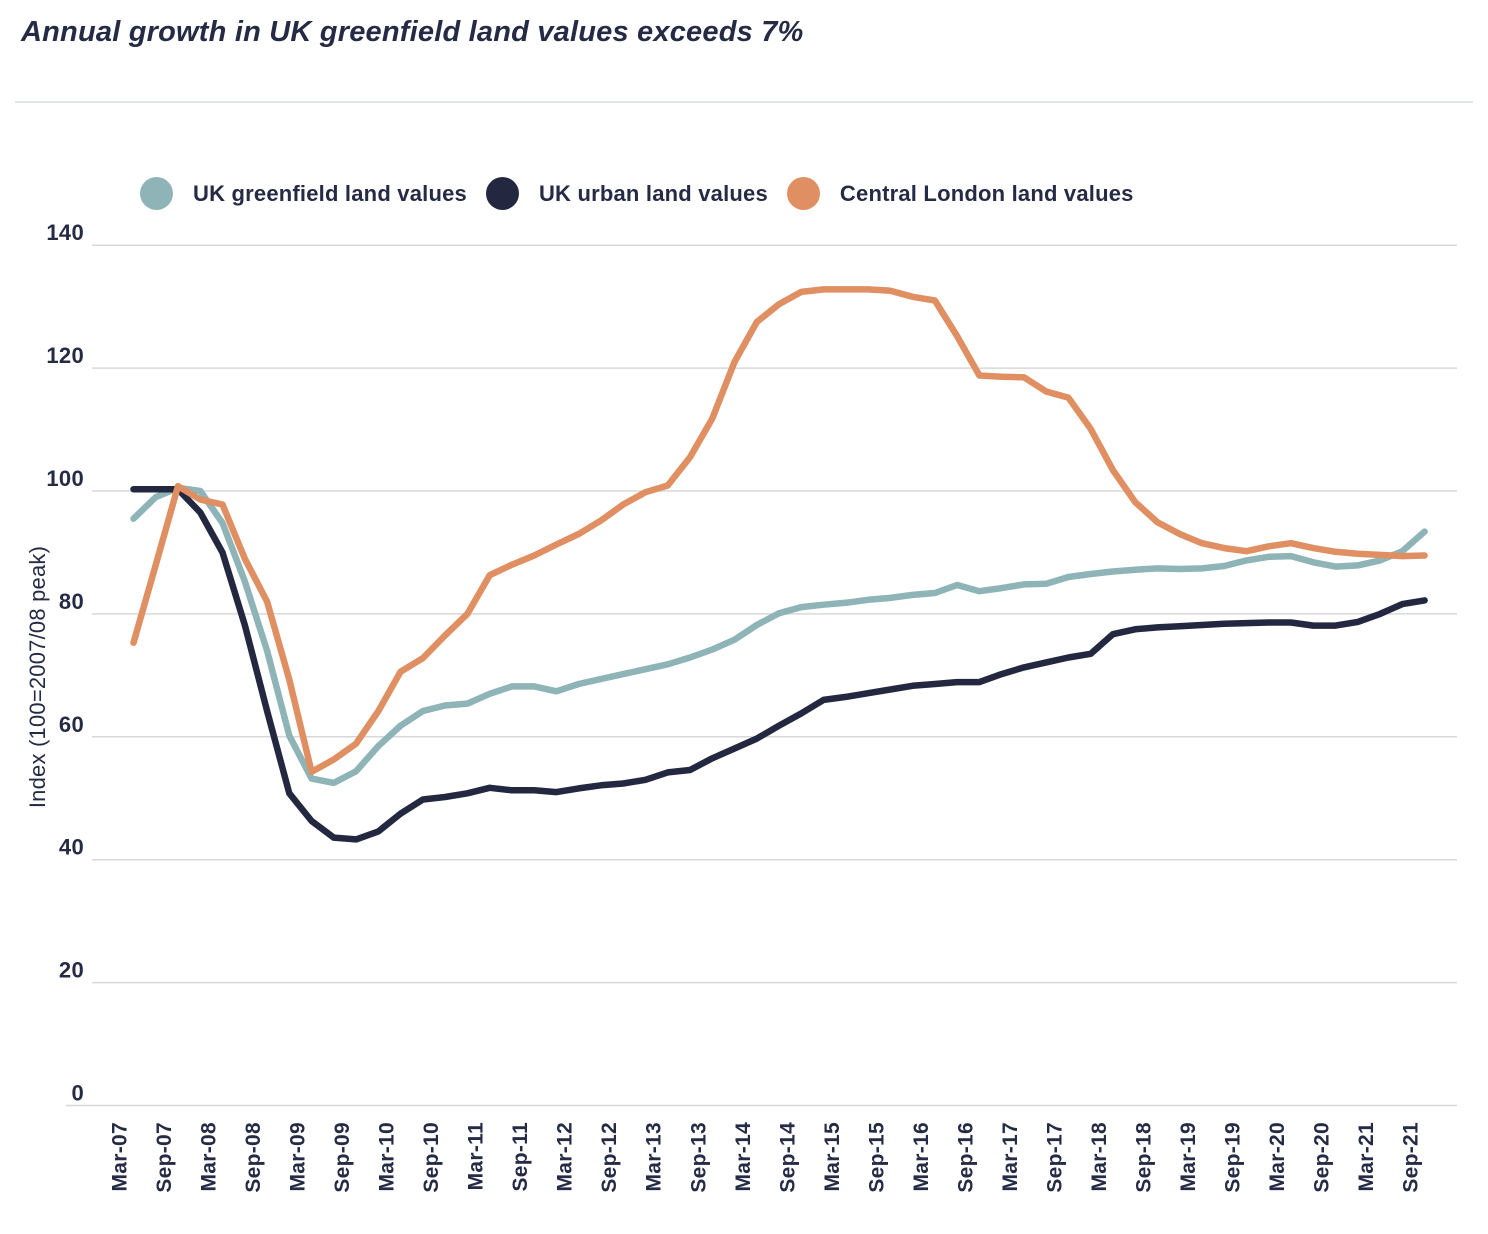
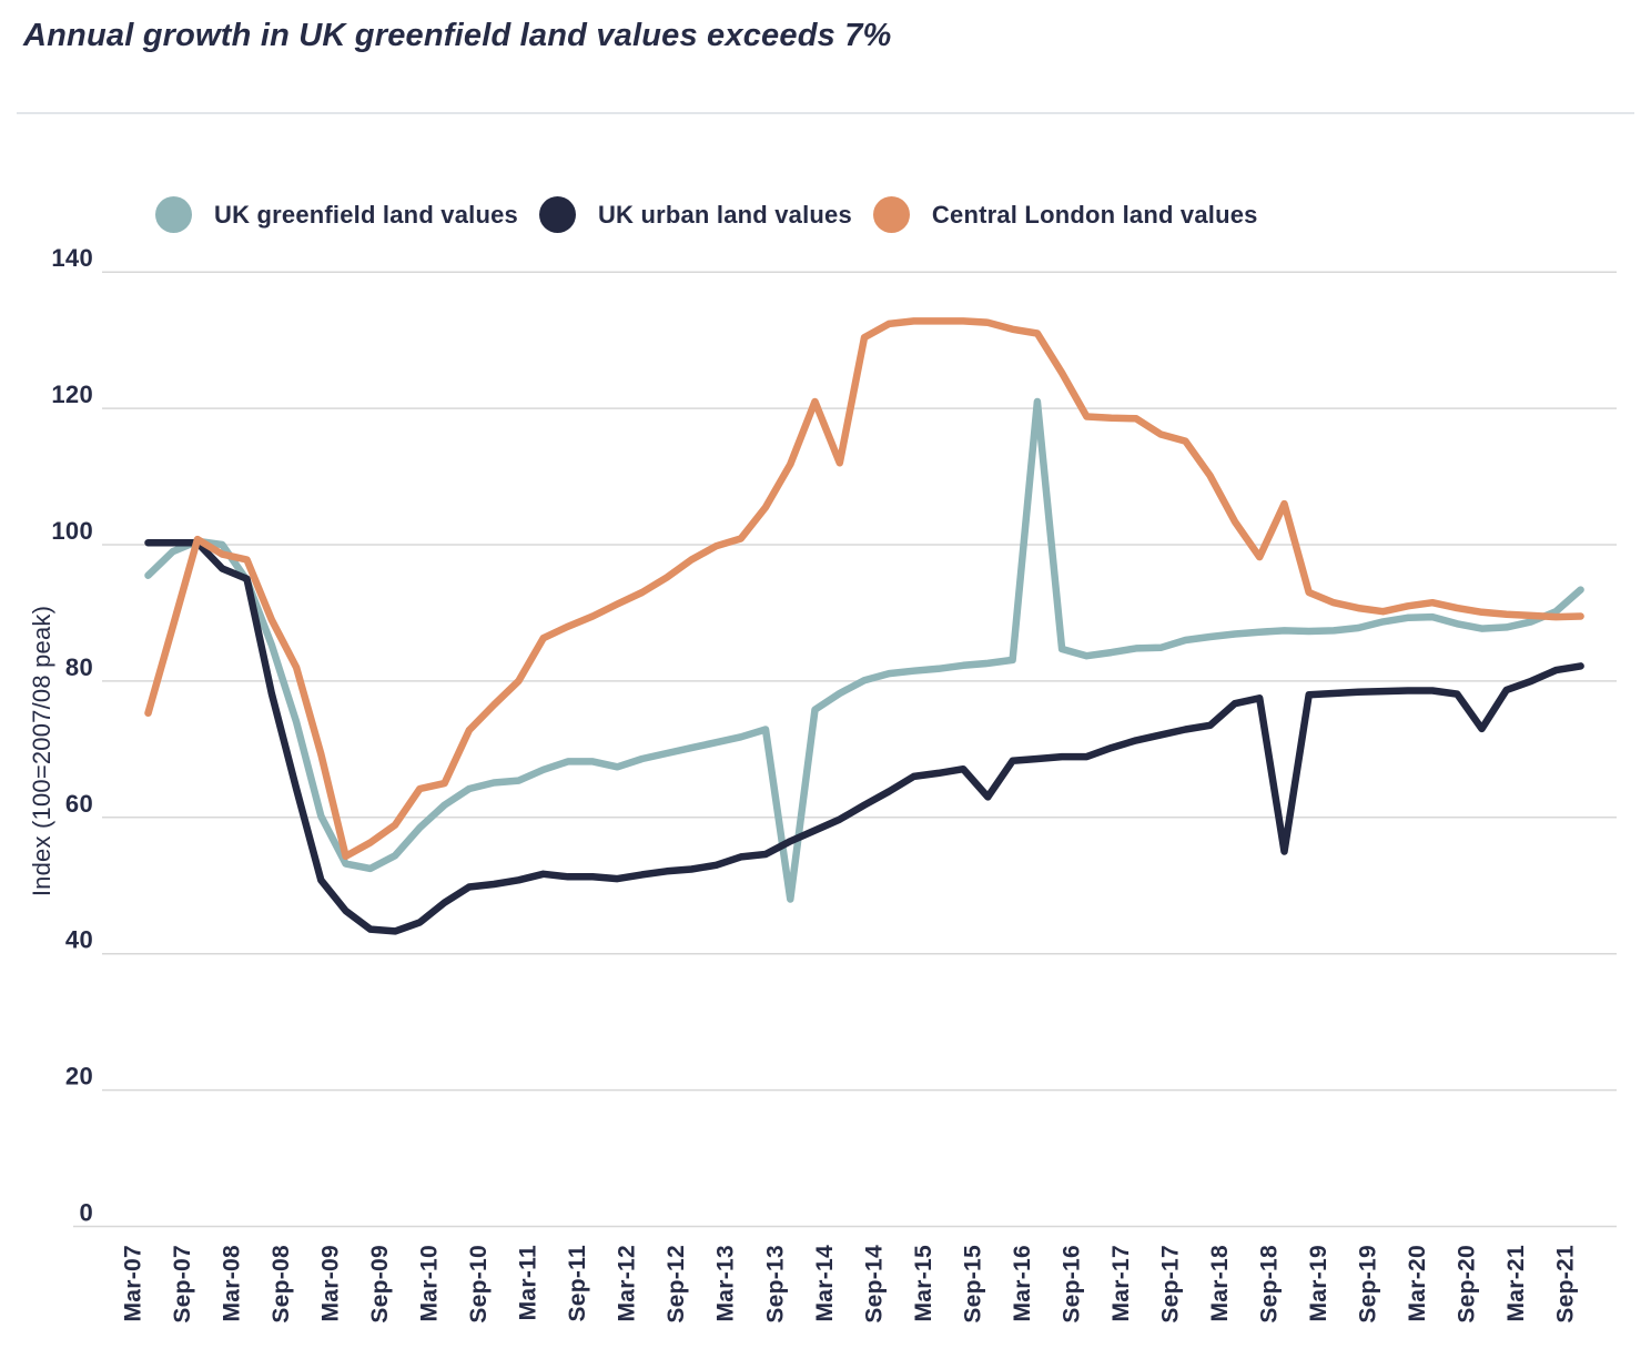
UK urban land values/Mar-08: 90 -> 95
Central London land values/Mar-10: 71 -> 65
UK greenfield land values/Sep-13: 74 -> 48
Central London land values/Mar-14: 128 -> 112
UK urban land values/Sep-15: 68 -> 63
UK greenfield land values/Mar-16: 83 -> 121
UK urban land values/Sep-18: 78 -> 55
Central London land values/Sep-18: 95 -> 106
UK urban land values/Sep-20: 78 -> 73
